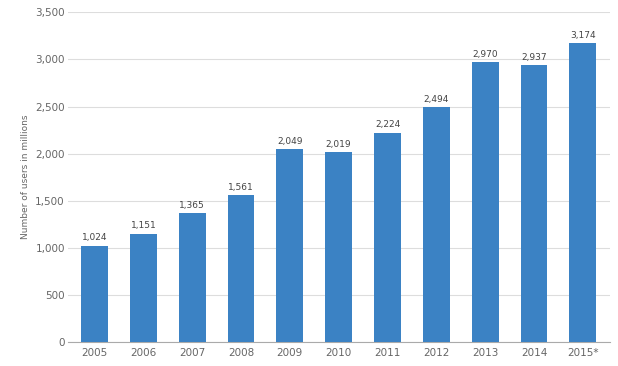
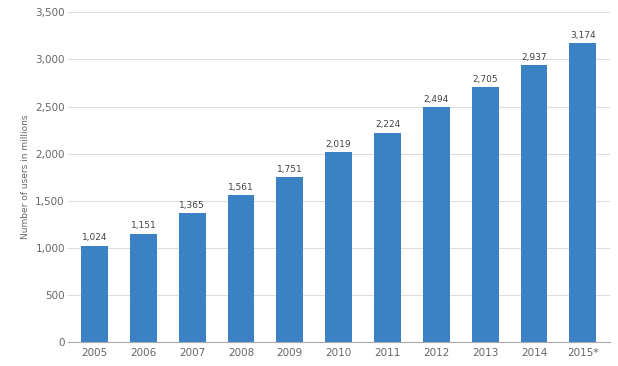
2009: 2,049 -> 1,751
2013: 2,970 -> 2,705
